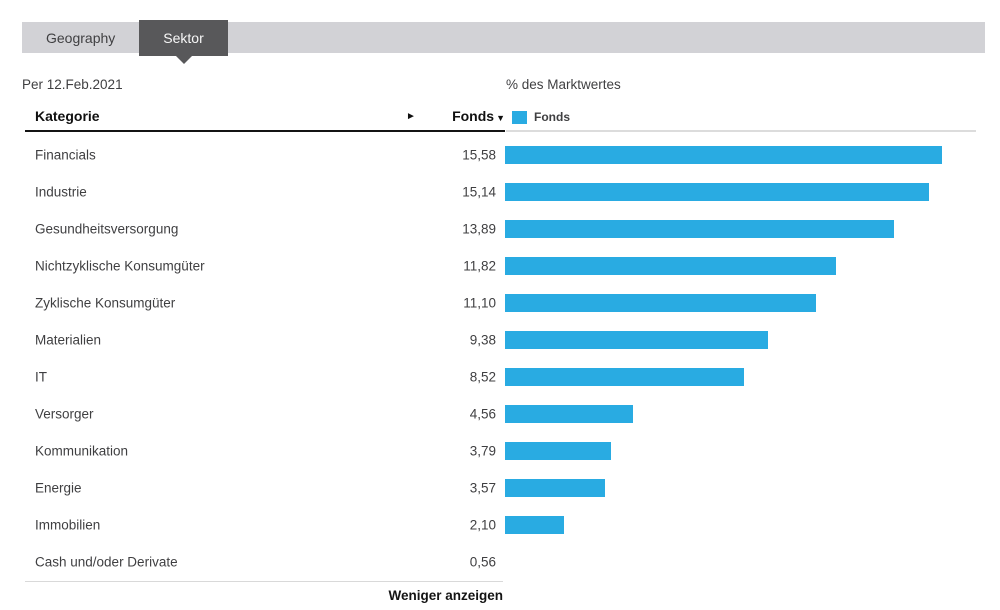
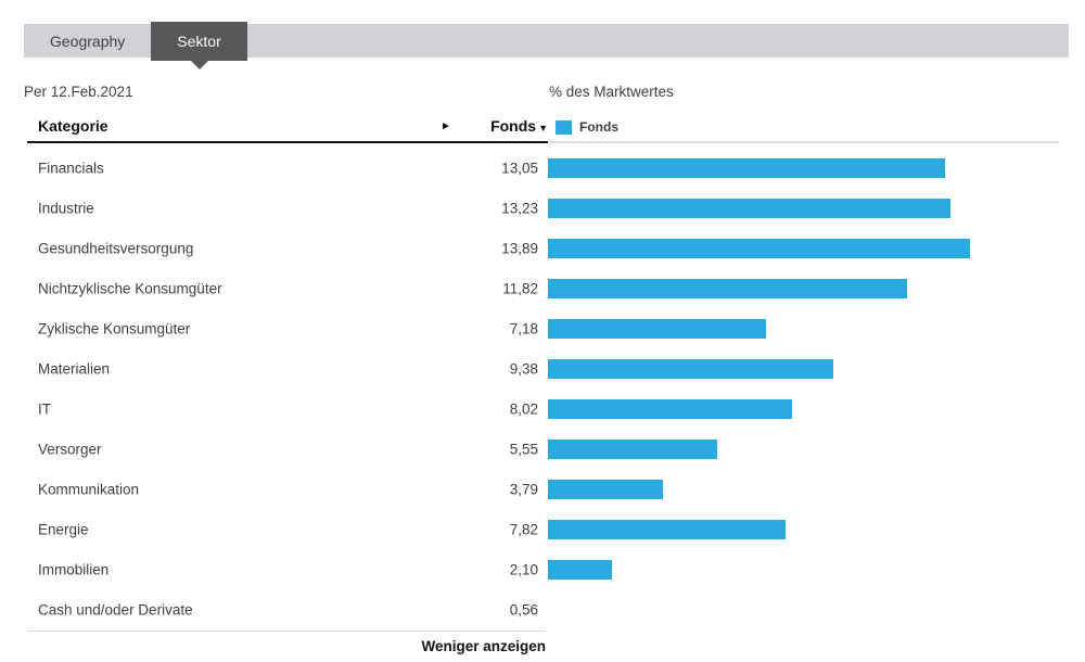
Financials: 15,58 -> 13,05
Industrie: 15,14 -> 13,23
Zyklische Konsumgüter: 11,10 -> 7,18
IT: 8,52 -> 8,02
Versorger: 4,56 -> 5,55
Energie: 3,57 -> 7,82
